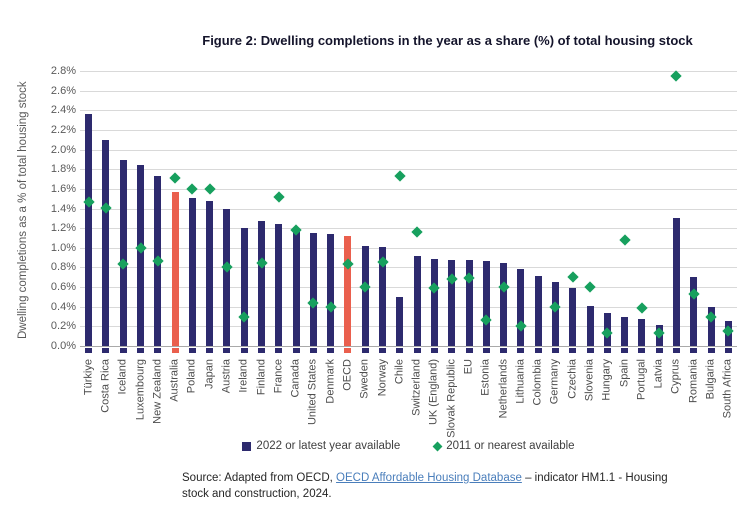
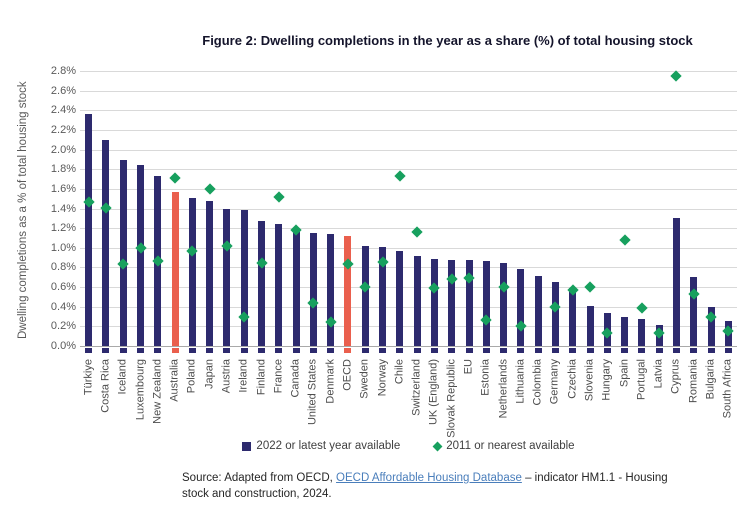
2011 or nearest available/Poland: 1.6% -> 1.0%
2011 or nearest available/Austria: 0.8% -> 1.0%
2022 or latest year available/Ireland: 1.2% -> 1.4%
2011 or nearest available/Denmark: 0.4% -> 0.2%
2022 or latest year available/Chile: 0.5% -> 1.0%
2011 or nearest available/Czechia: 0.7% -> 0.6%
